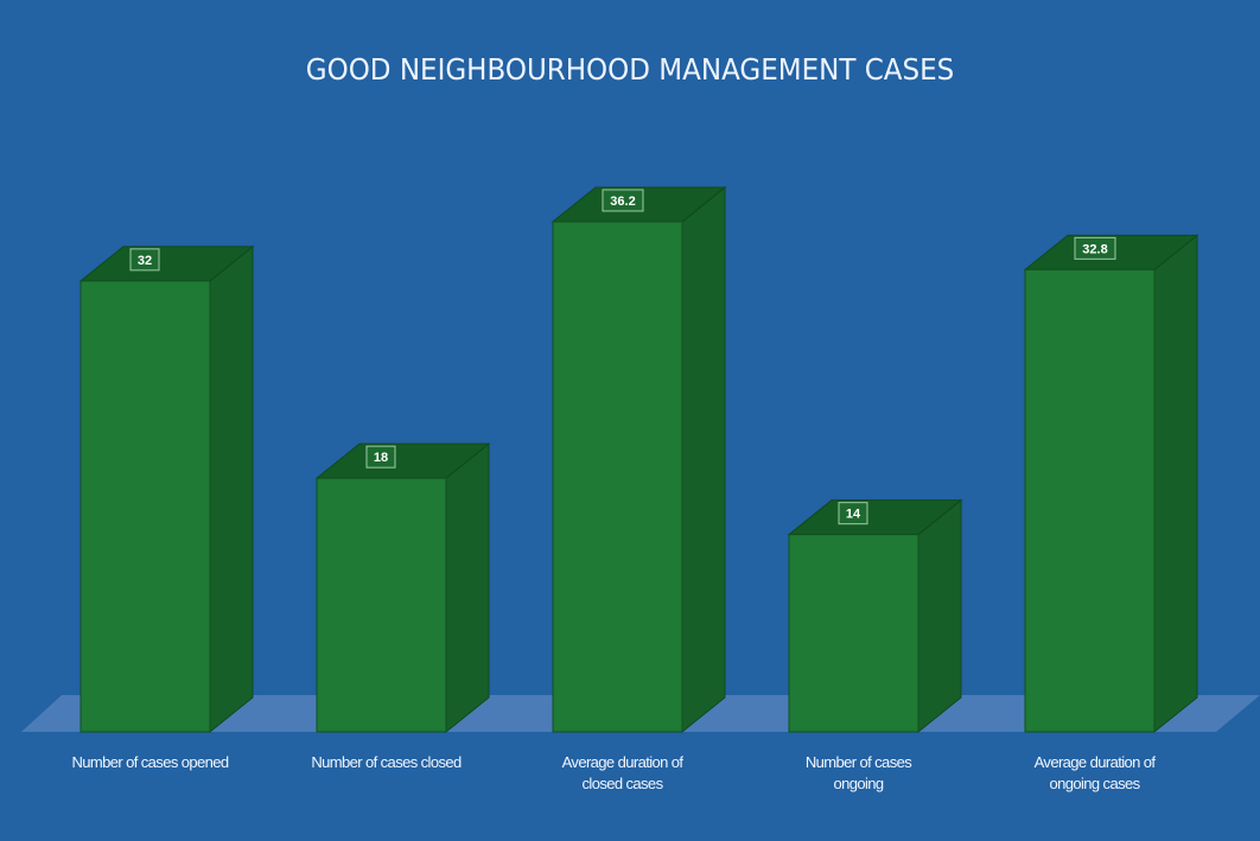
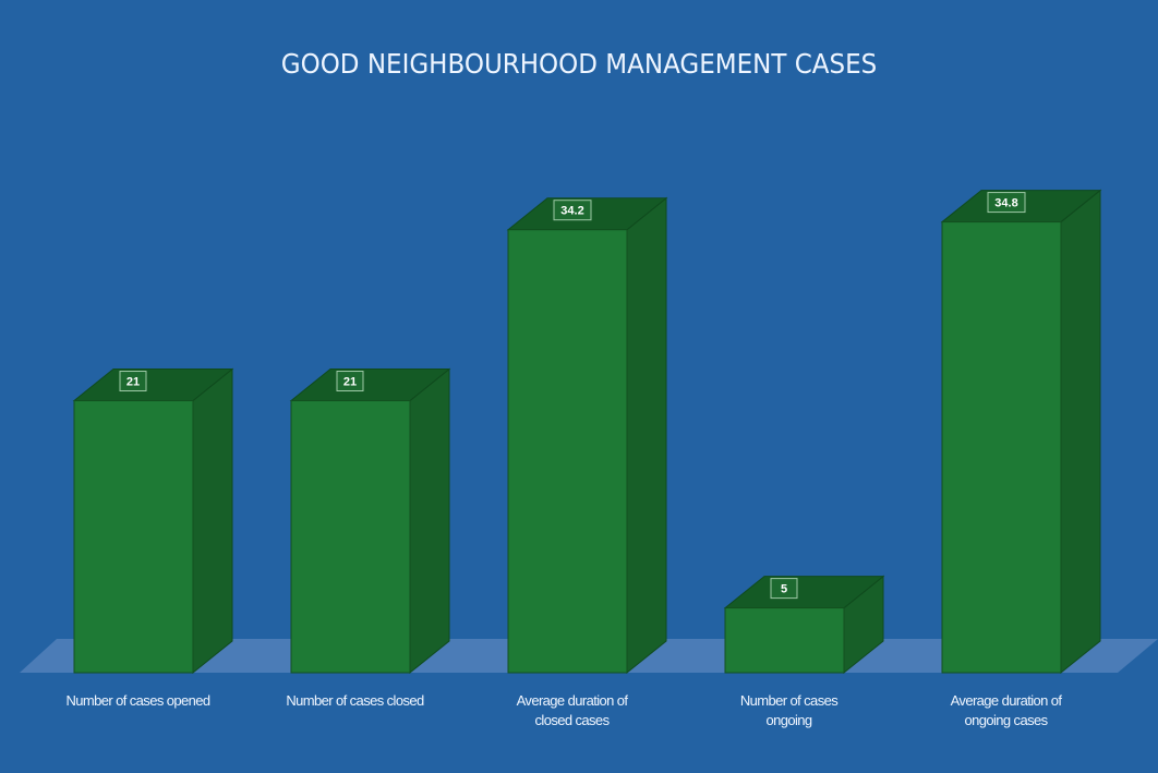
Number of cases opened: 32 -> 21
Number of cases closed: 18 -> 21
Average duration of closed cases: 36.2 -> 34.2
Number of cases ongoing: 14 -> 5
Average duration of ongoing cases: 32.8 -> 34.8
